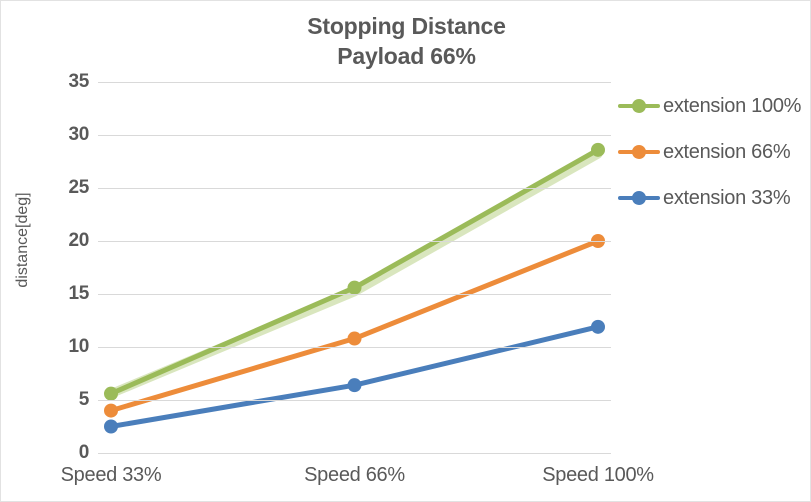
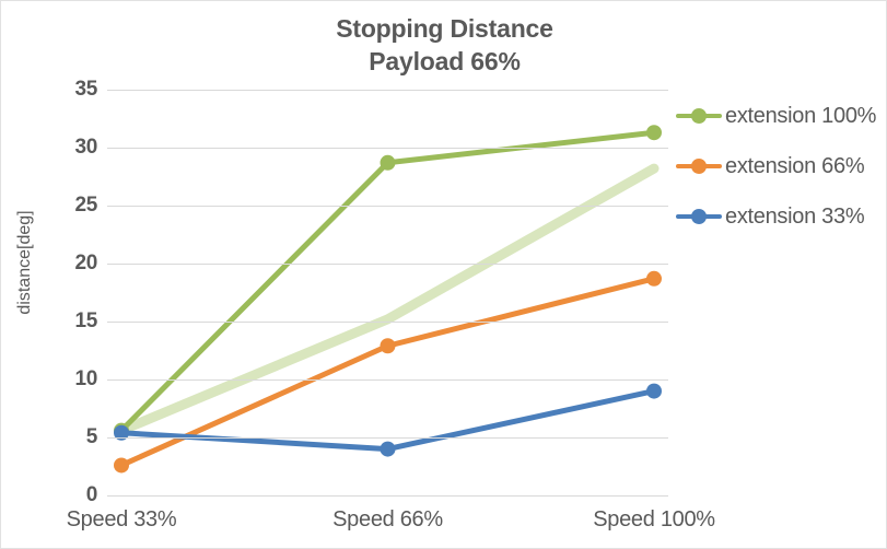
extension 66%/Speed 33%: 4.0 -> 2.6
extension 33%/Speed 33%: 2.5 -> 5.4
extension 100%/Speed 66%: 15.6 -> 28.7
extension 66%/Speed 66%: 10.8 -> 12.9
extension 33%/Speed 66%: 6.4 -> 4.0
extension 100%/Speed 100%: 28.6 -> 31.3
extension 66%/Speed 100%: 20.0 -> 18.7
extension 33%/Speed 100%: 11.9 -> 9.0
